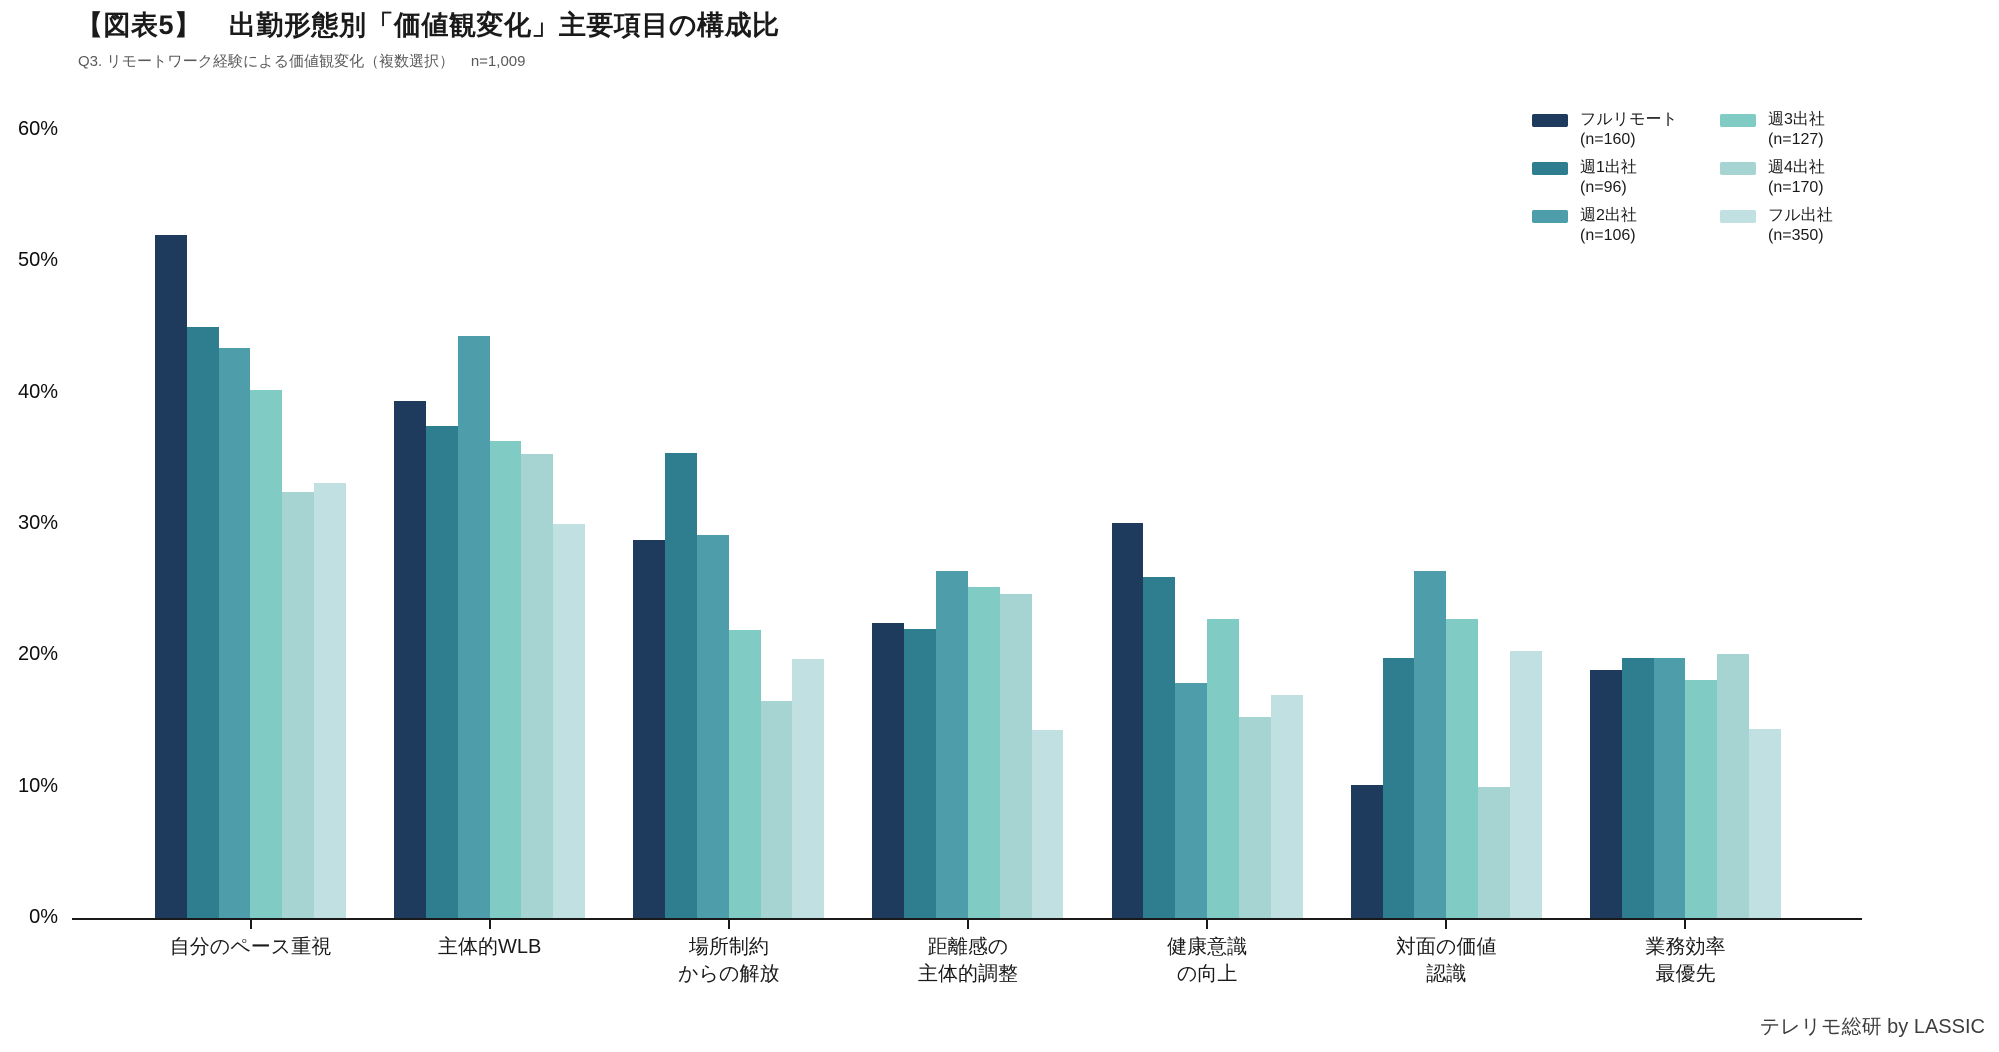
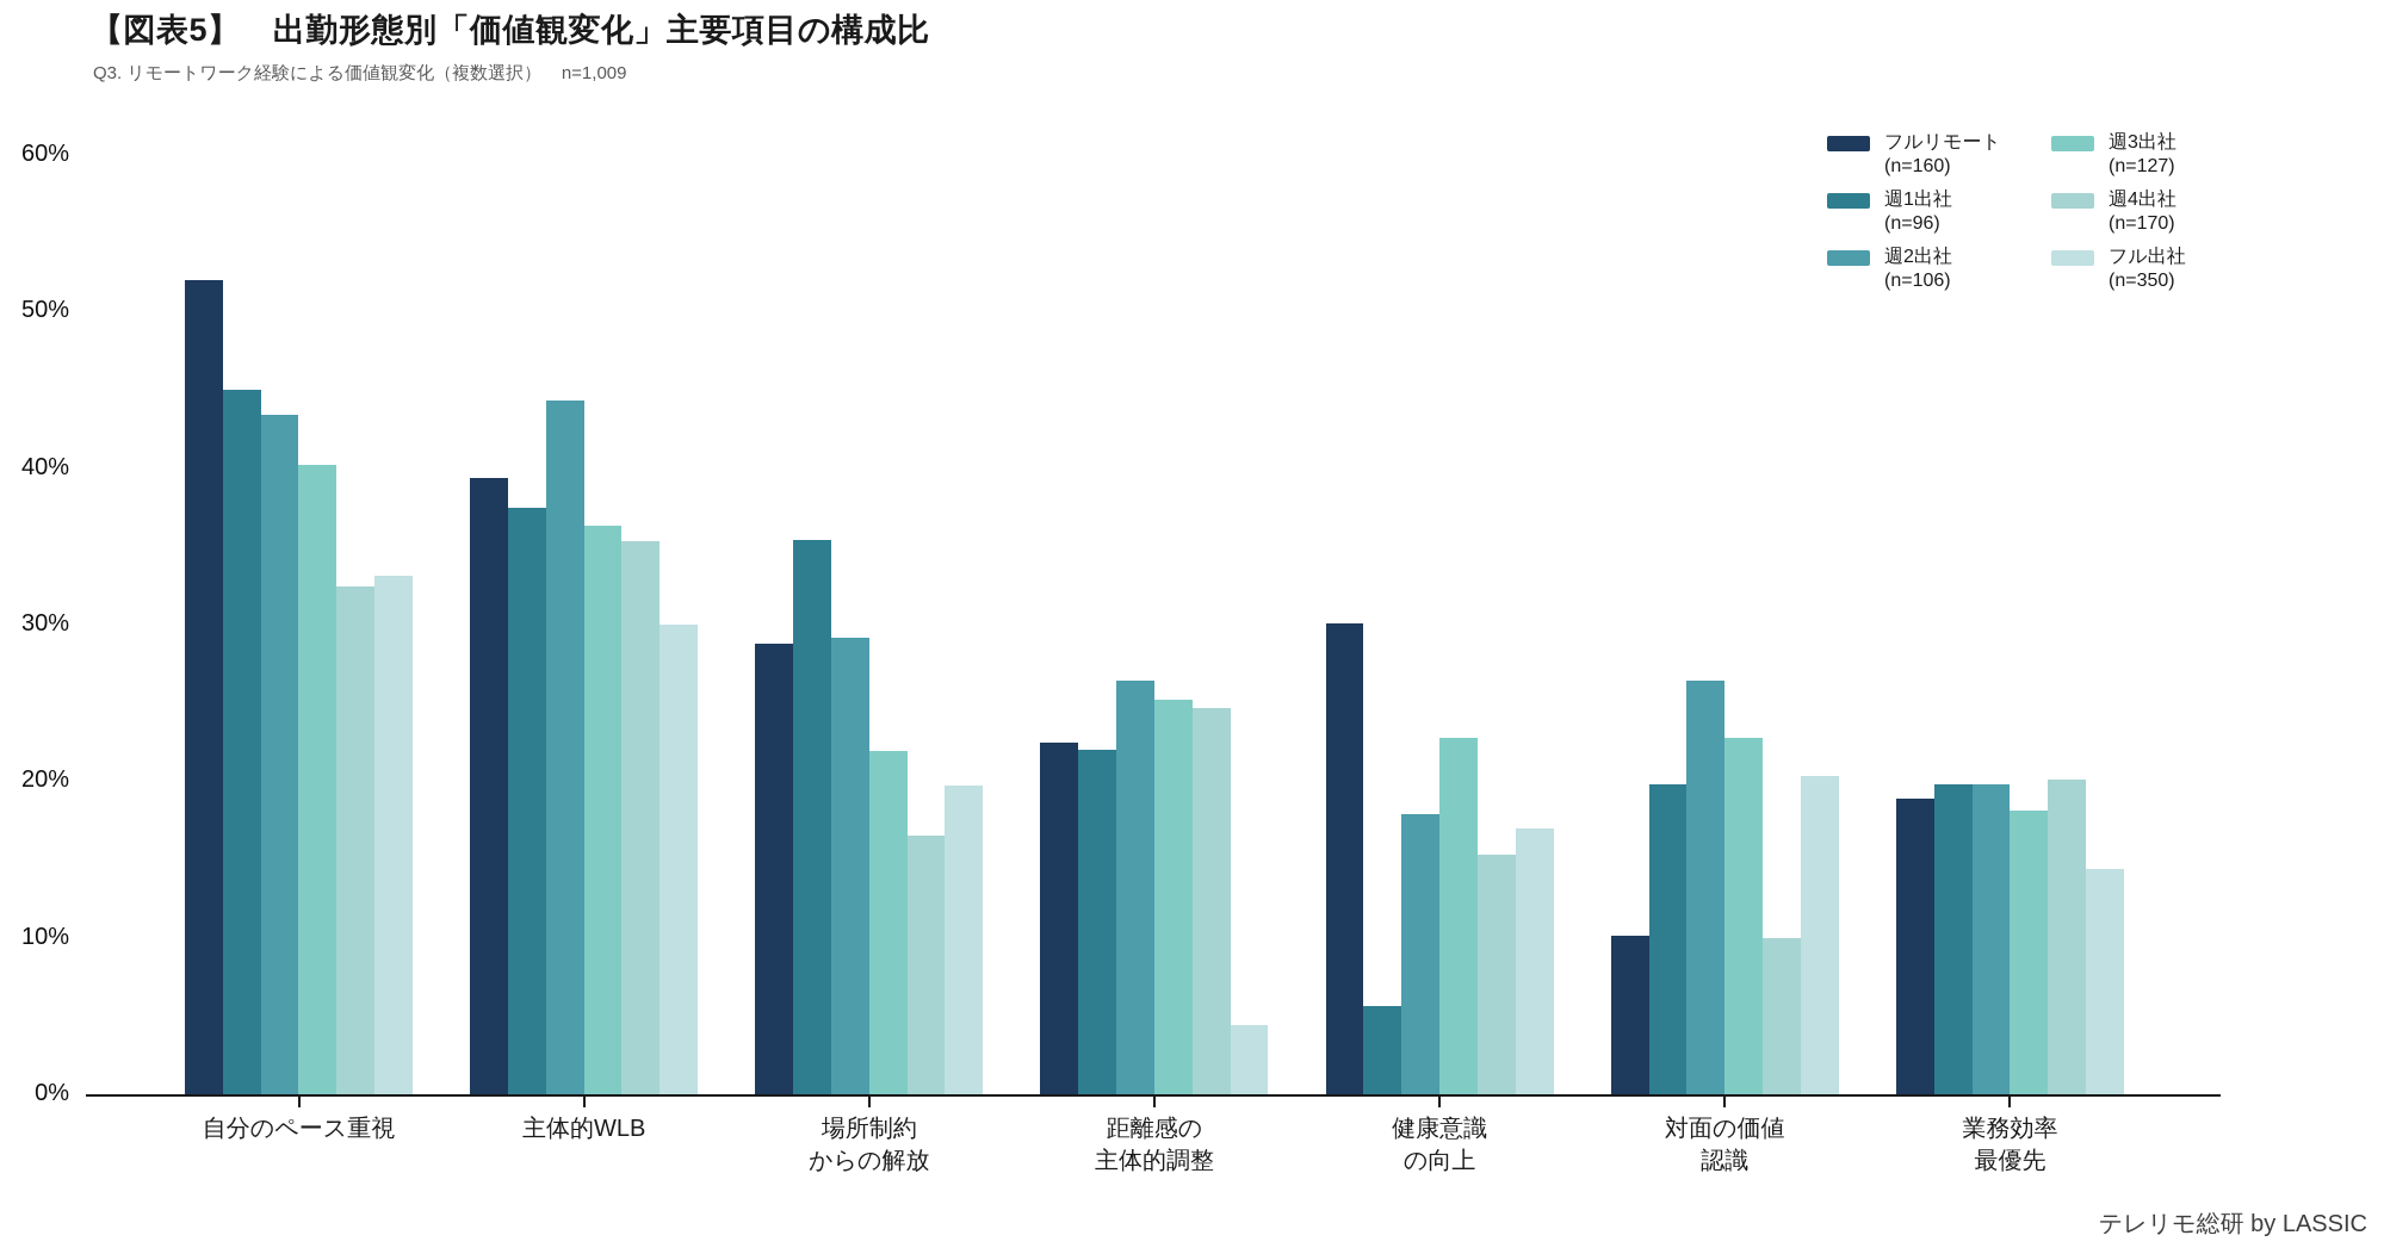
フル出社/距離感の 主体的調整: 14.3% -> 4.4%
週1出社/健康意識 の向上: 26.0% -> 5.6%
